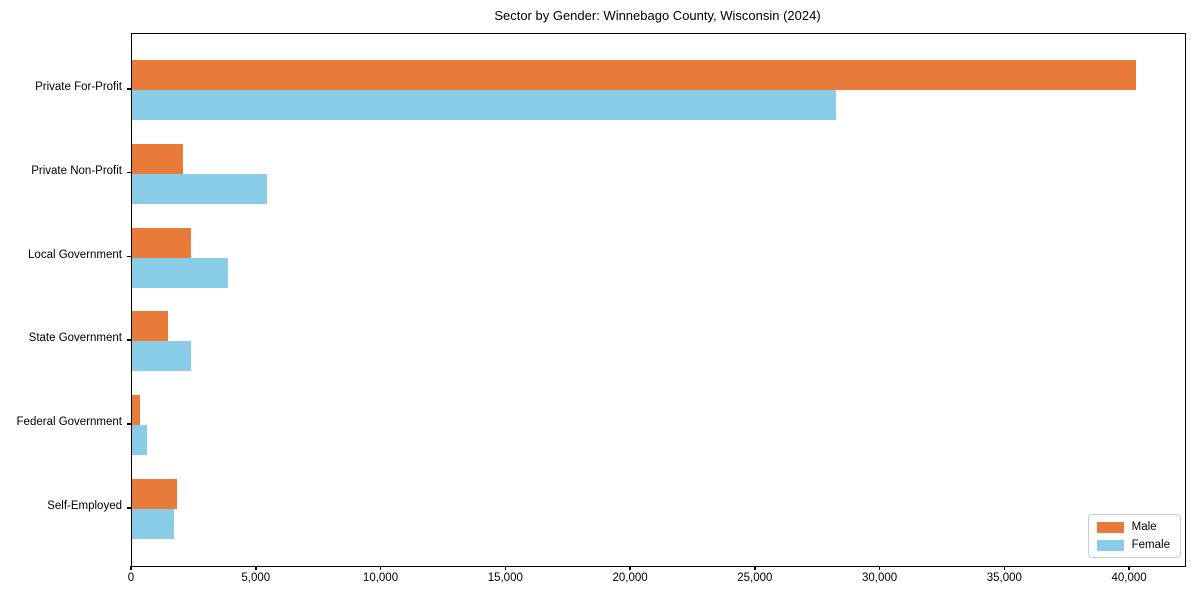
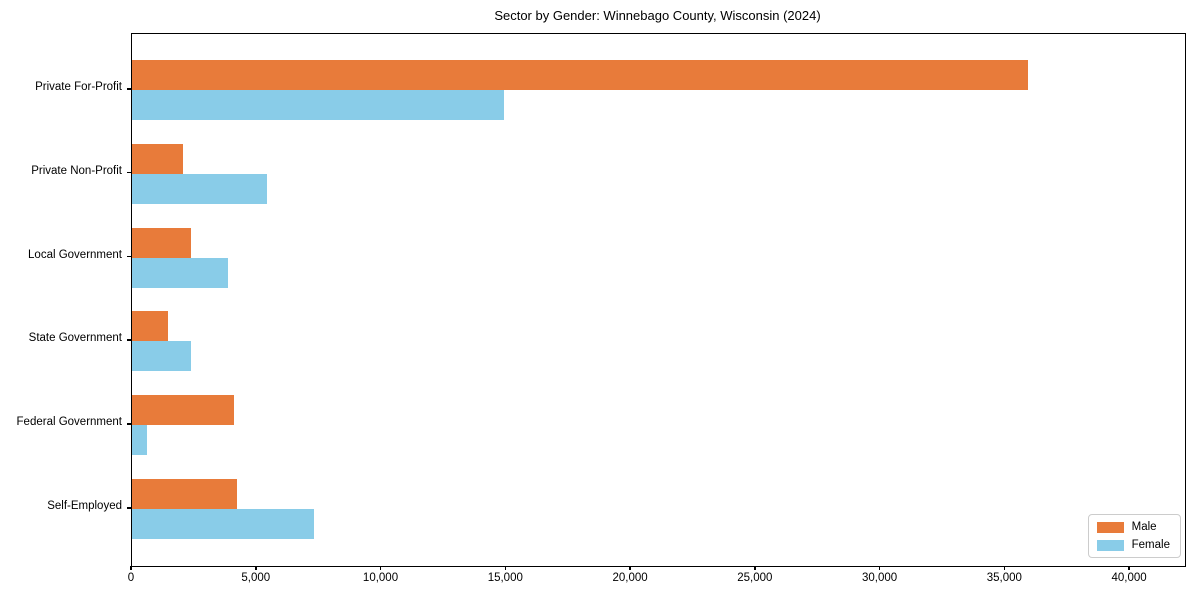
Male/Private For-Profit: 40200 -> 35900
Female/Private For-Profit: 28200 -> 14900
Male/Federal Government: 300 -> 4100
Male/Self-Employed: 1800 -> 4200
Female/Self-Employed: 1700 -> 7300
